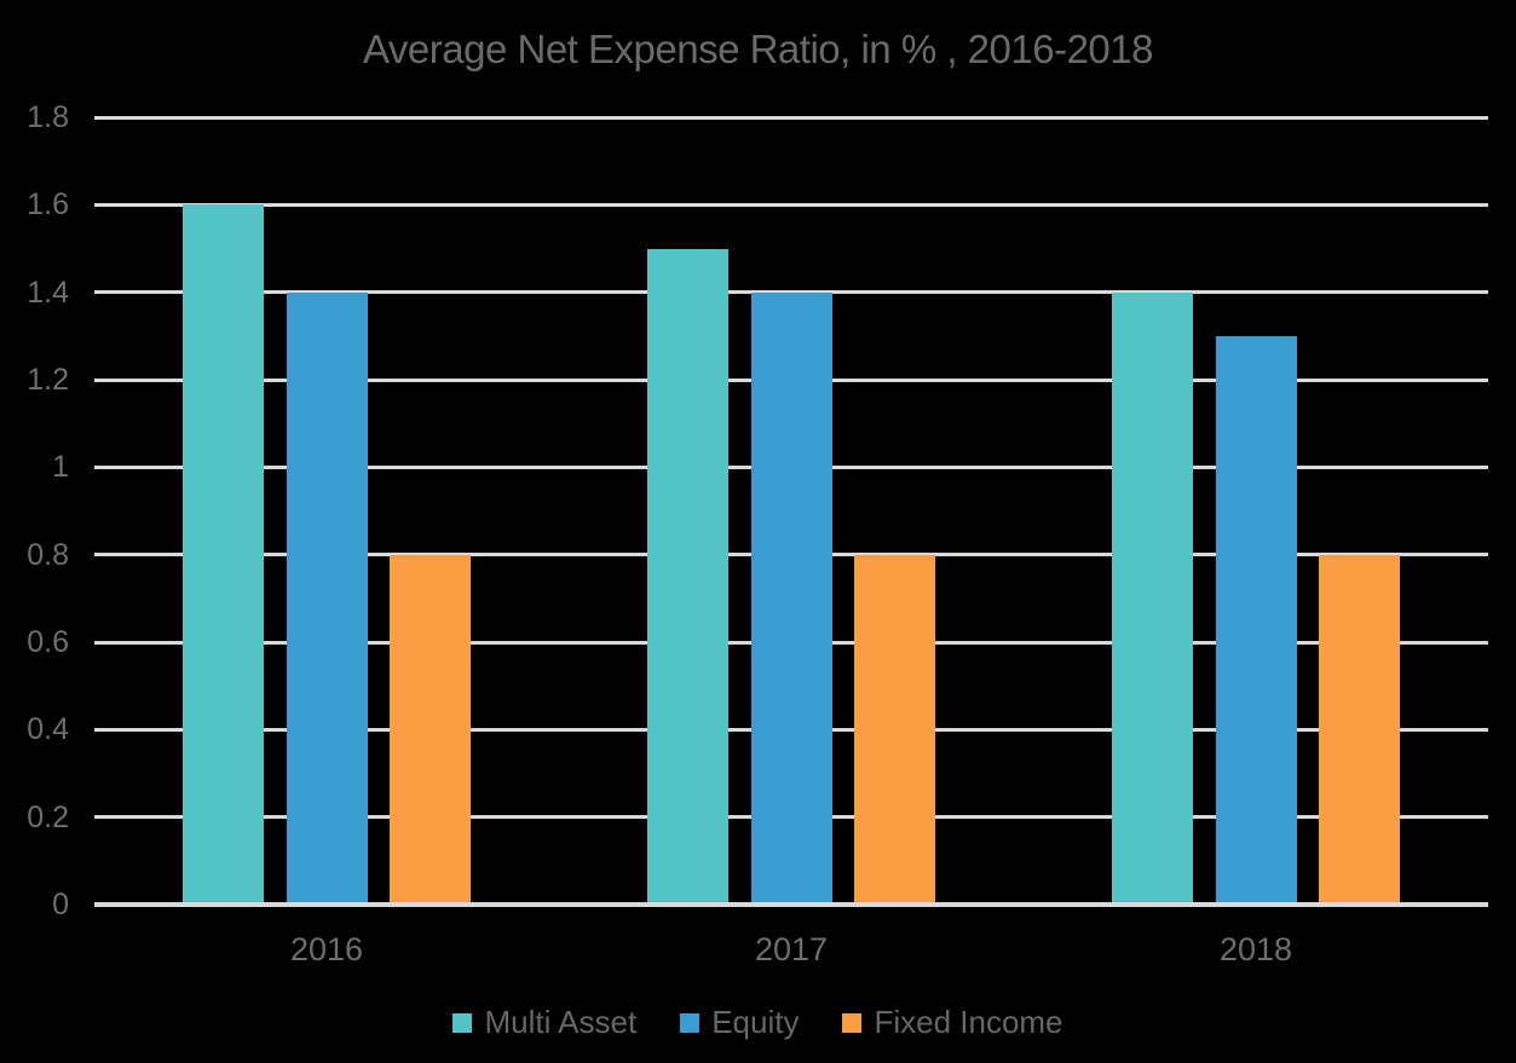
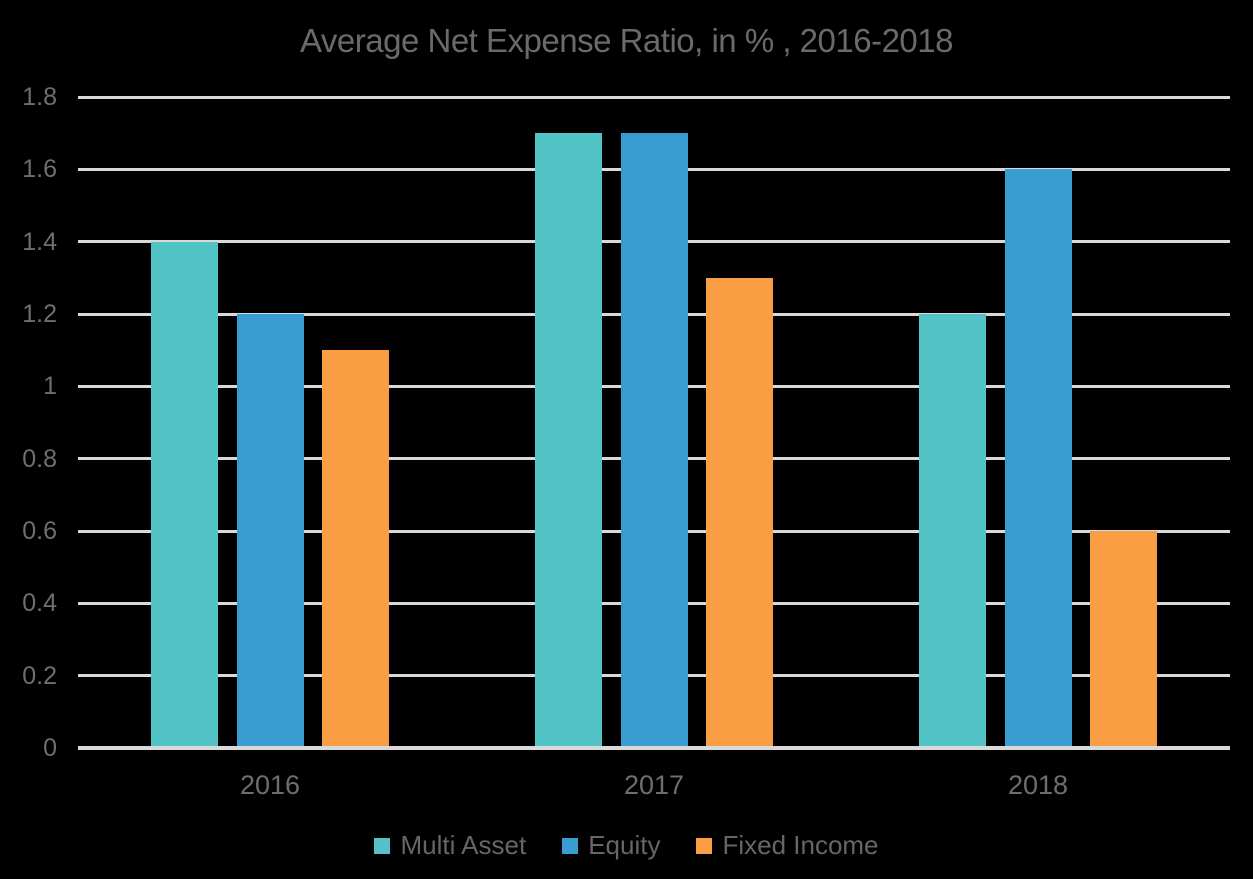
Multi Asset/2016: 1.6 -> 1.4
Equity/2016: 1.4 -> 1.2
Fixed Income/2016: 0.8 -> 1.1
Multi Asset/2017: 1.5 -> 1.7
Equity/2017: 1.4 -> 1.7
Fixed Income/2017: 0.8 -> 1.3
Multi Asset/2018: 1.4 -> 1.2
Equity/2018: 1.3 -> 1.6
Fixed Income/2018: 0.8 -> 0.6
